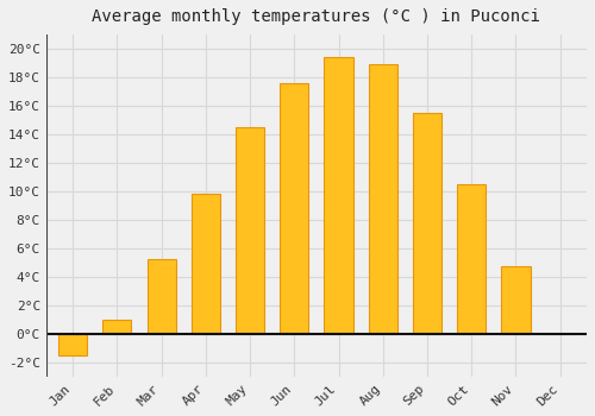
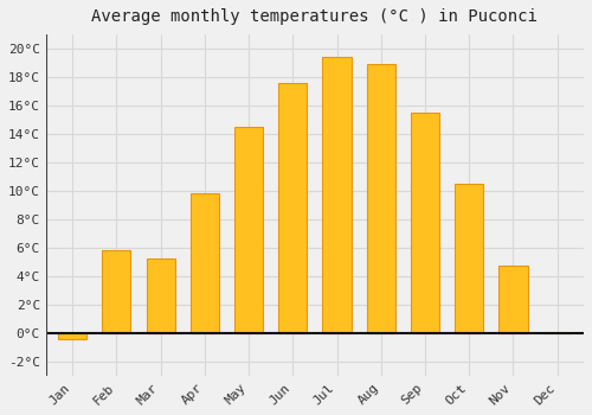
Jan: -1.5°C -> -0.4°C
Feb: 1.0°C -> 5.8°C
